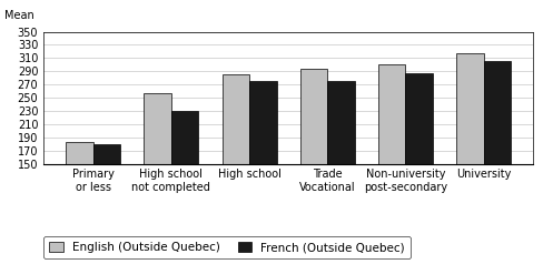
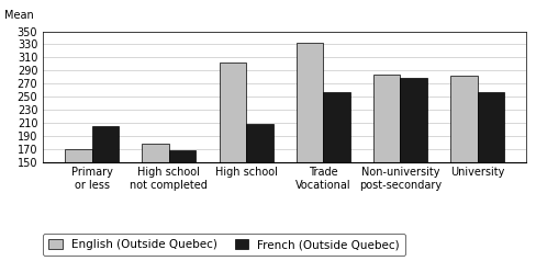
English (Outside Quebec)/Primary or less: 183 -> 170
French (Outside Quebec)/Primary or less: 180 -> 204
English (Outside Quebec)/High school not completed: 257 -> 178
French (Outside Quebec)/High school not completed: 230 -> 168
English (Outside Quebec)/High school: 285 -> 302
French (Outside Quebec)/High school: 275 -> 208
English (Outside Quebec)/Trade Vocational: 293 -> 332
French (Outside Quebec)/Trade Vocational: 275 -> 256
English (Outside Quebec)/Non-university post-secondary: 300 -> 284
French (Outside Quebec)/Non-university post-secondary: 287 -> 278
English (Outside Quebec)/University: 318 -> 282
French (Outside Quebec)/University: 305 -> 256
